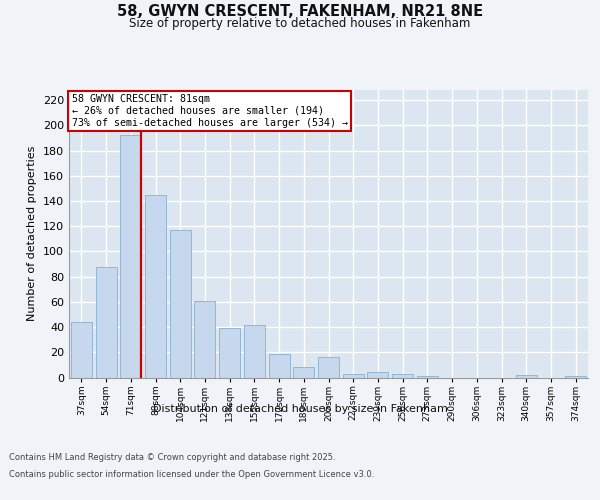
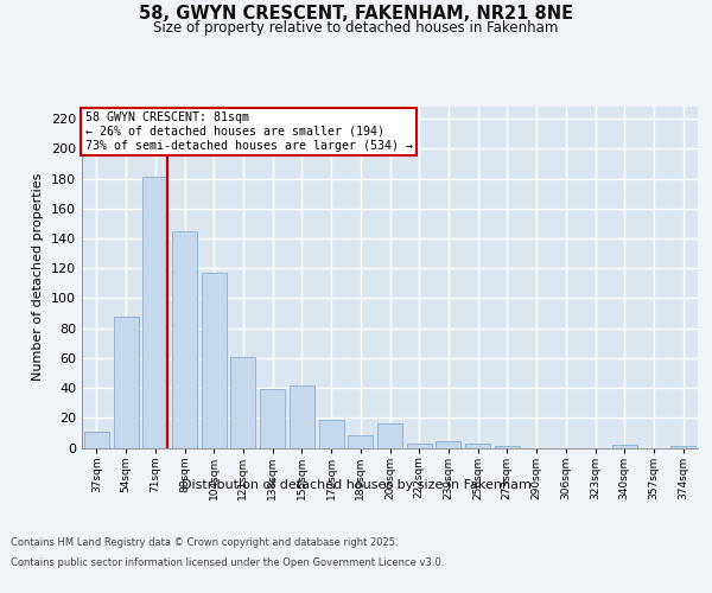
37sqm: 44 -> 11
71sqm: 192 -> 181
